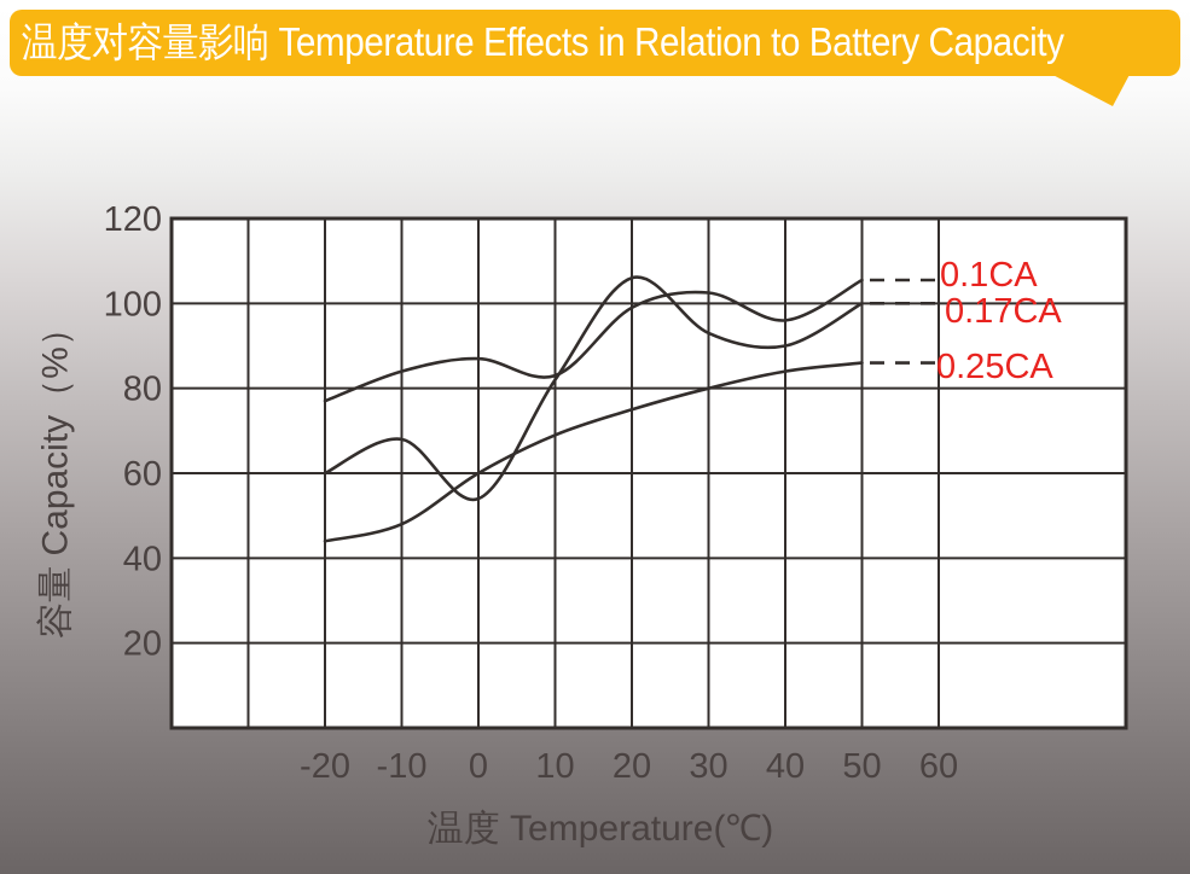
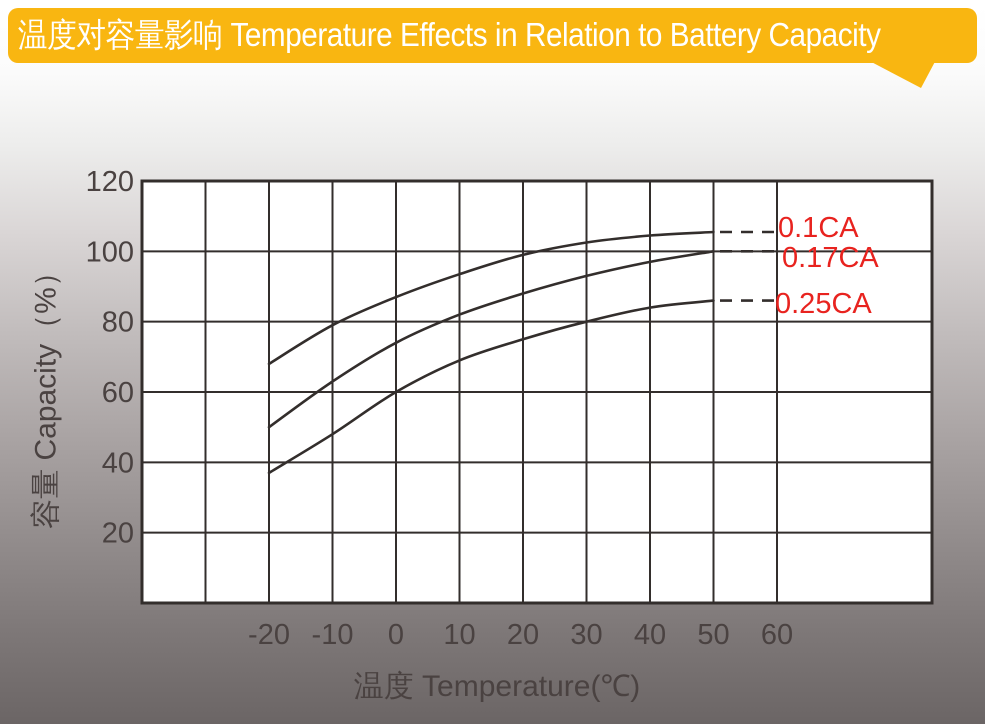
0.1CA/-20: 77 -> 68
0.17CA/-20: 60 -> 50
0.25CA/-20: 44 -> 37
0.1CA/-10: 84 -> 79
0.17CA/-10: 68 -> 63
0.17CA/0: 54 -> 74
0.1CA/10: 83 -> 94
0.17CA/20: 106 -> 88
0.1CA/40: 96 -> 104
0.17CA/40: 90 -> 97
